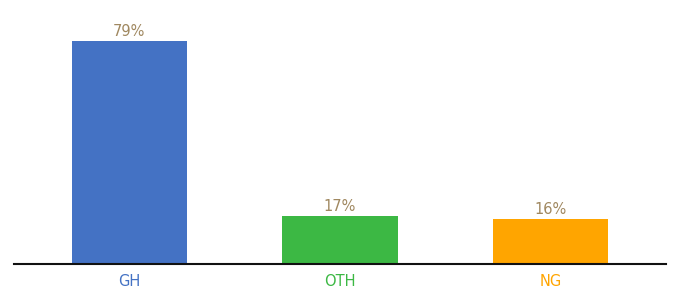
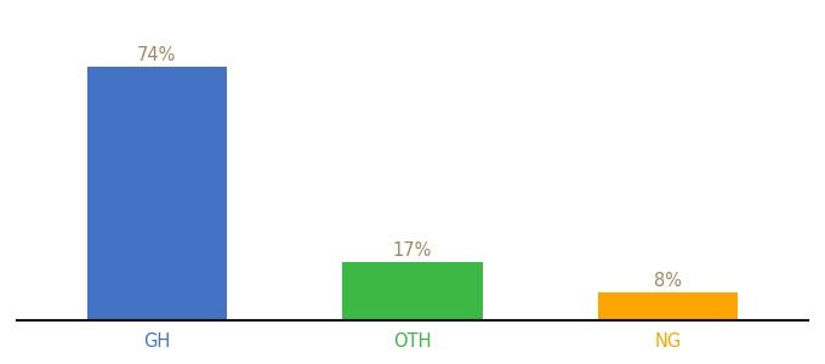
GH: 79% -> 74%
NG: 16% -> 8%
